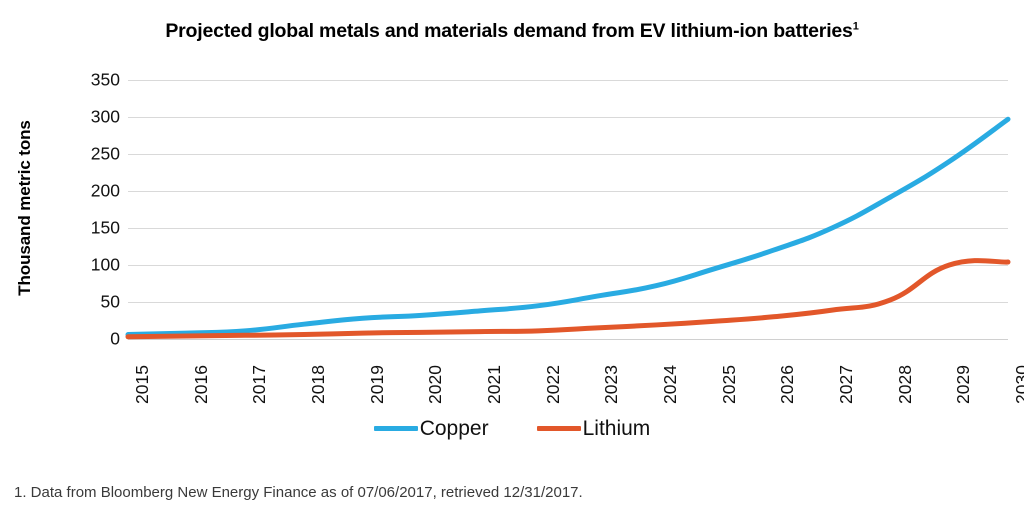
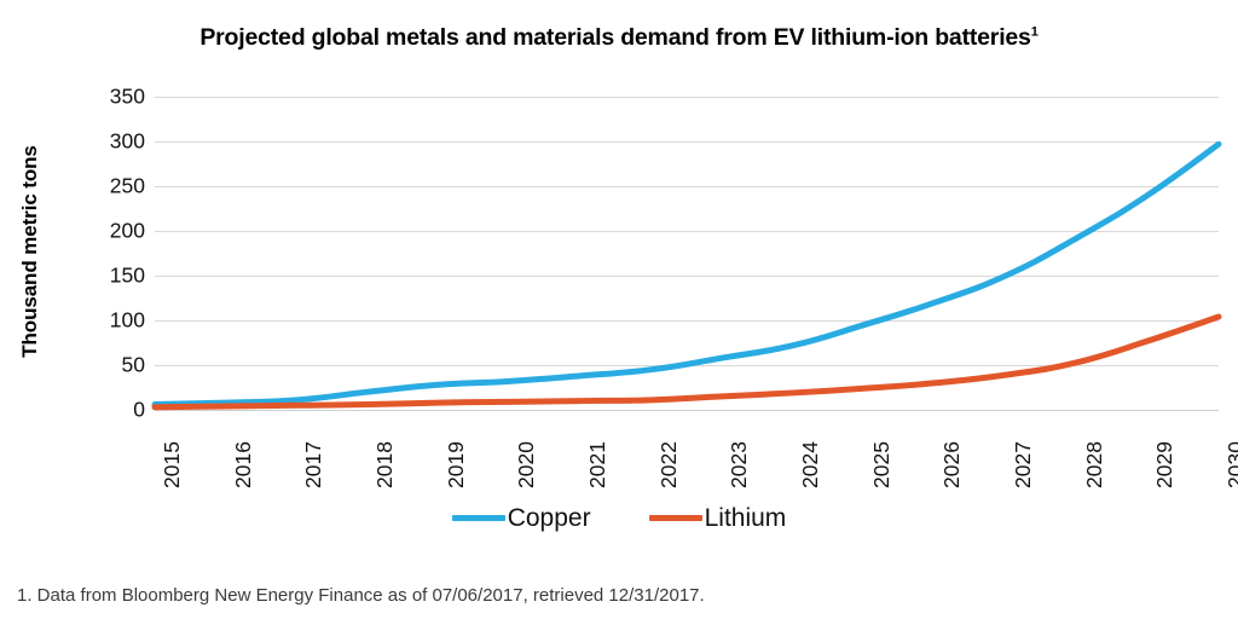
Lithium/2029: 100 -> 80
